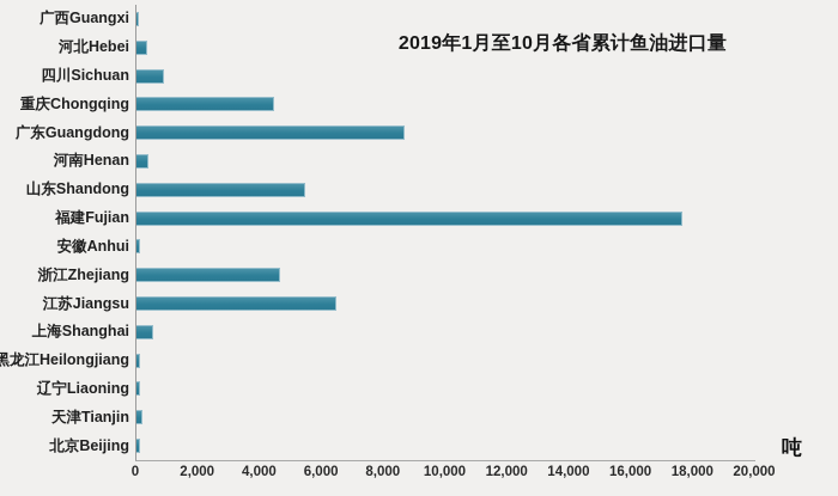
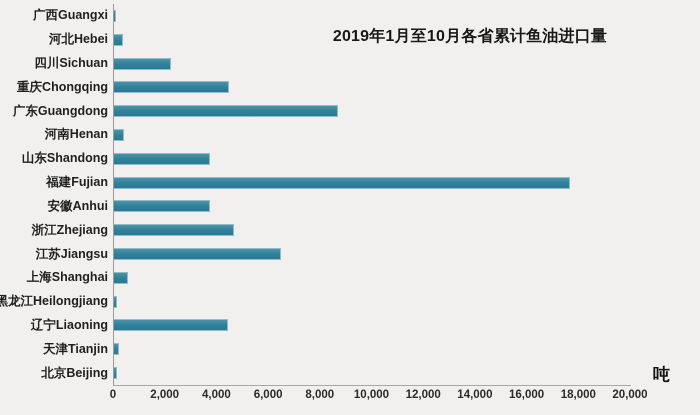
四川Sichuan: 900 -> 2200
山东Shandong: 5400 -> 3700
安徽Anhui: 100 -> 3700
辽宁Liaoning: 100 -> 4400
